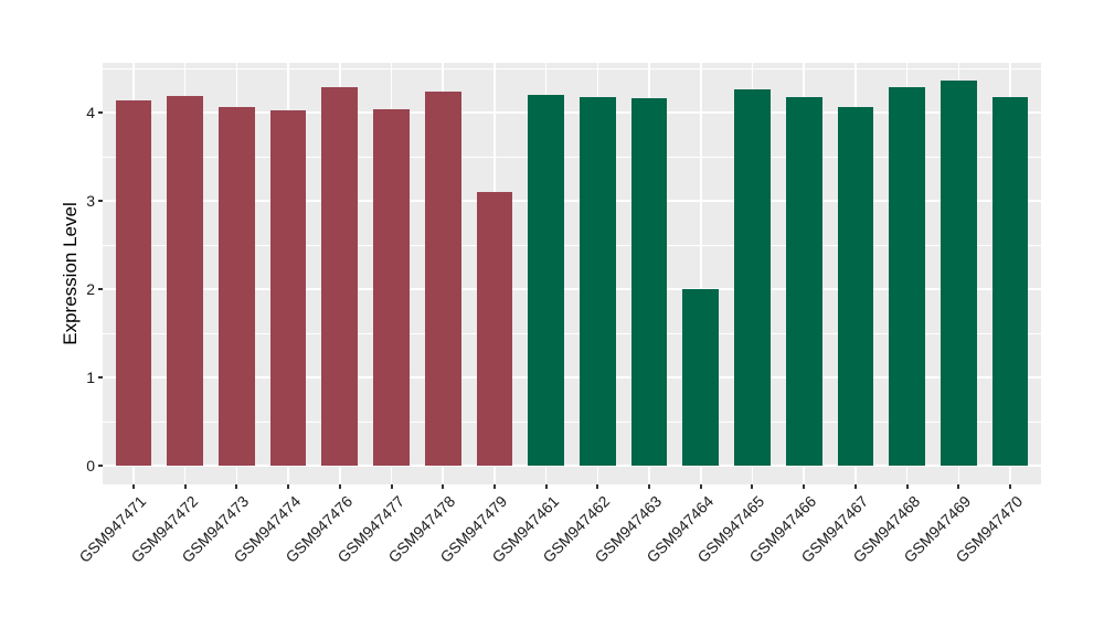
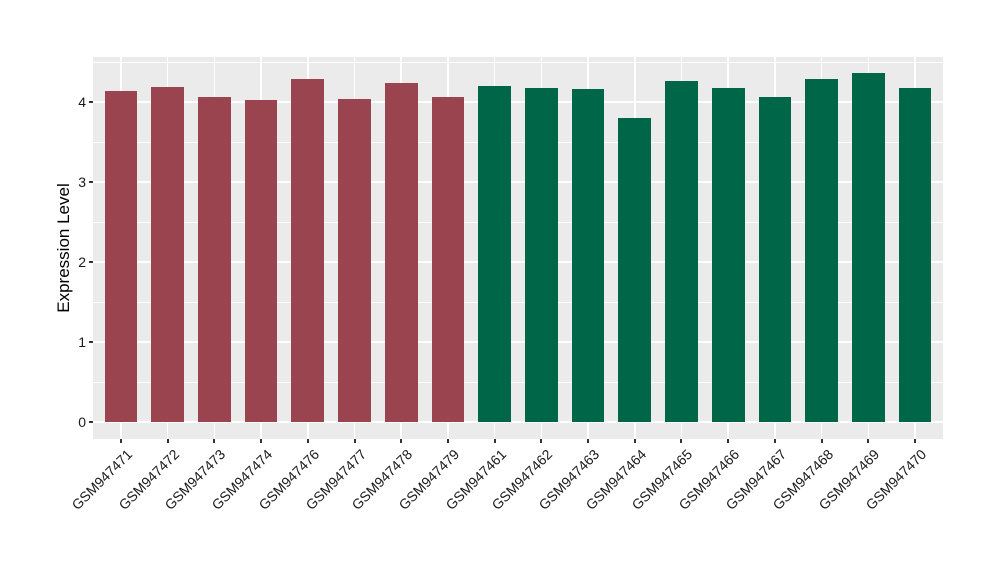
GSM947479: 3.1 -> 4.1
GSM947464: 2.0 -> 3.8
